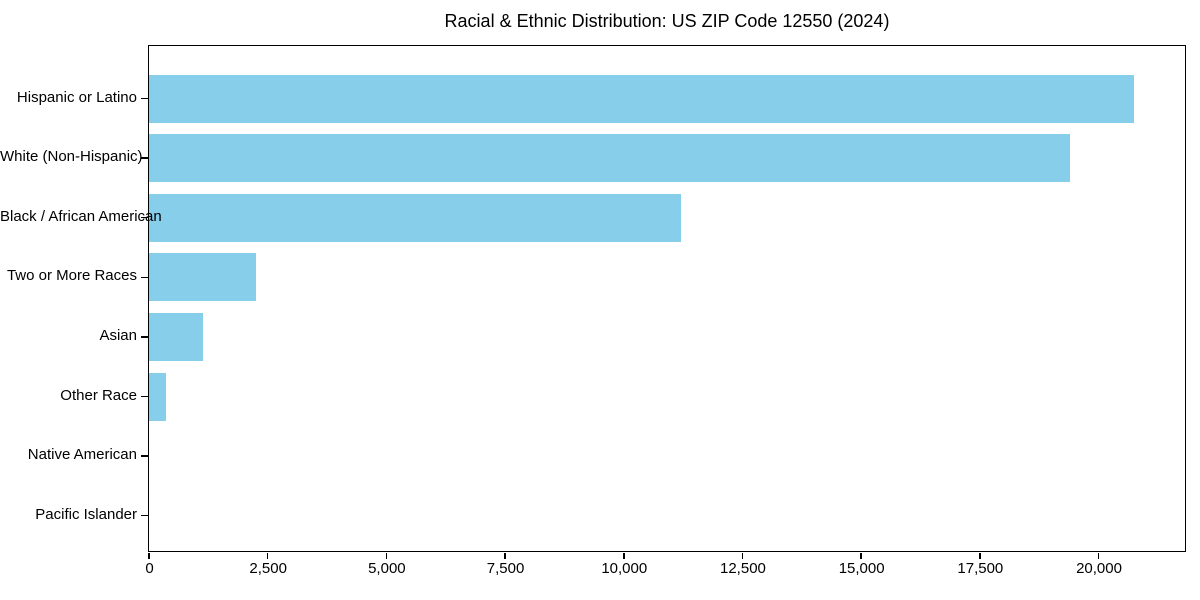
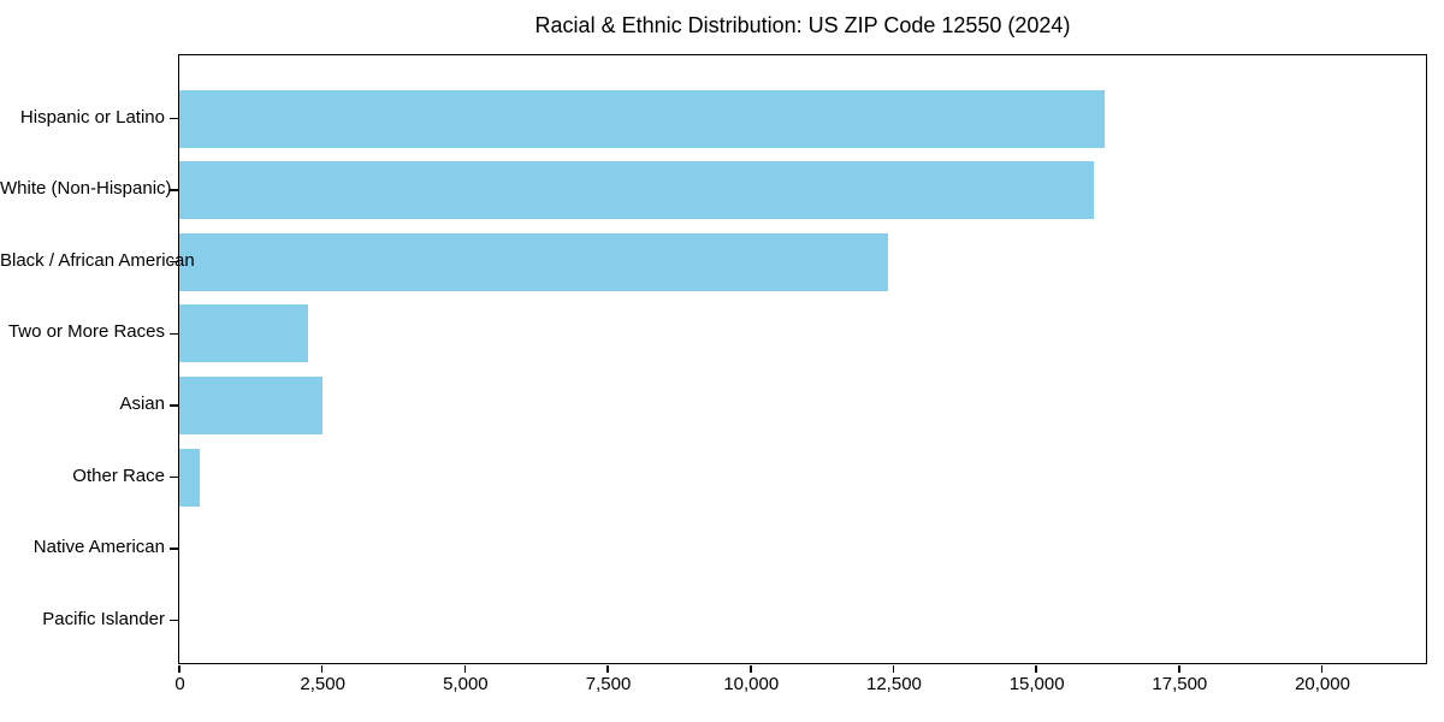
Hispanic or Latino: 20800 -> 16200
White (Non-Hispanic): 19400 -> 16000
Black / African American: 11200 -> 12400
Asian: 1100 -> 2500
